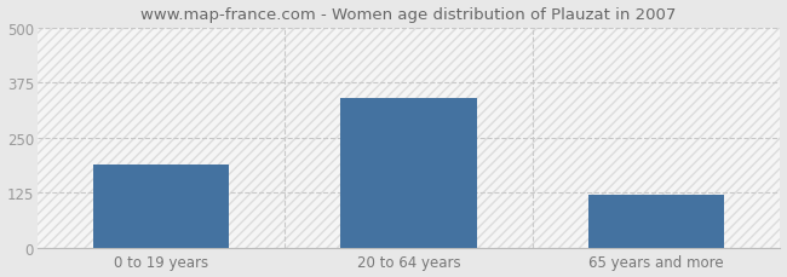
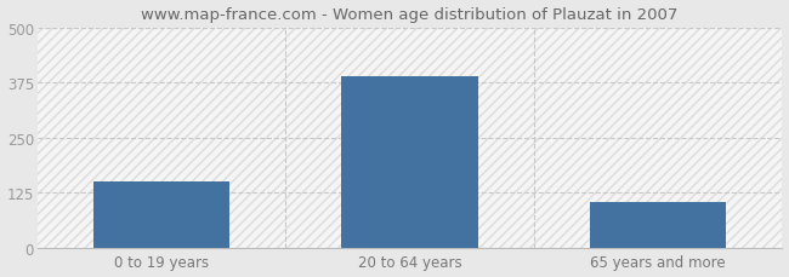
0 to 19 years: 190 -> 150
20 to 64 years: 340 -> 390
65 years and more: 120 -> 105
